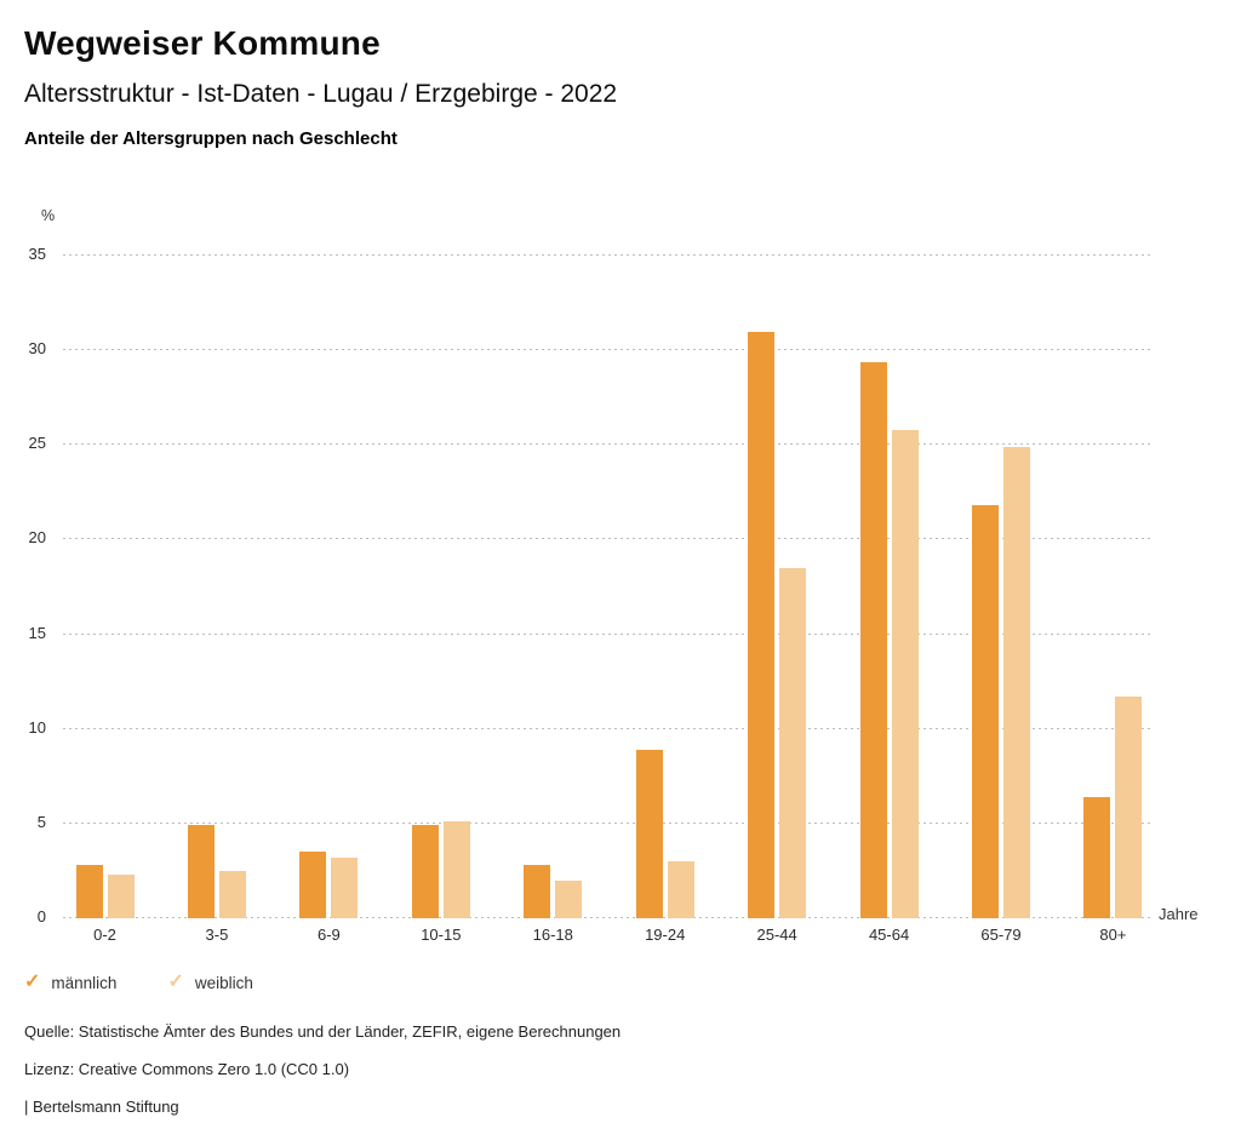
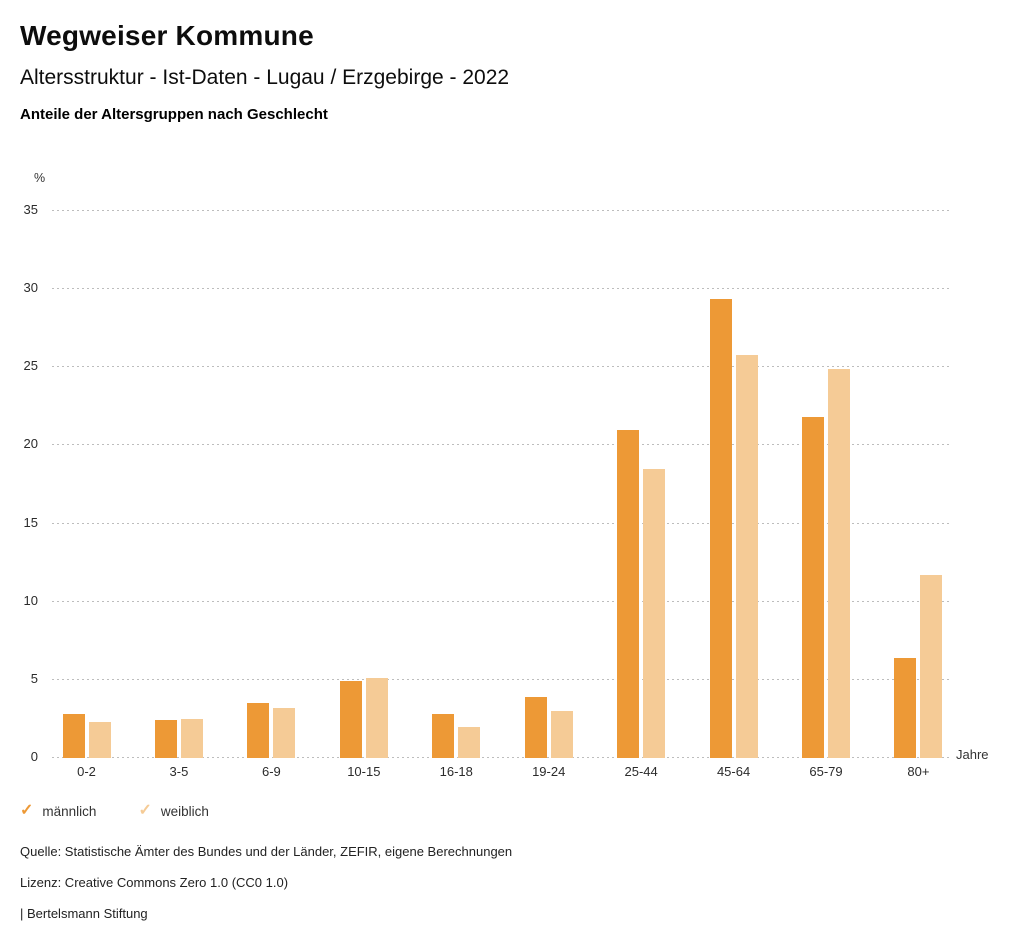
männlich/3-5: 4.9 -> 2.4
männlich/19-24: 8.9 -> 3.9
männlich/25-44: 31.0 -> 21.0
